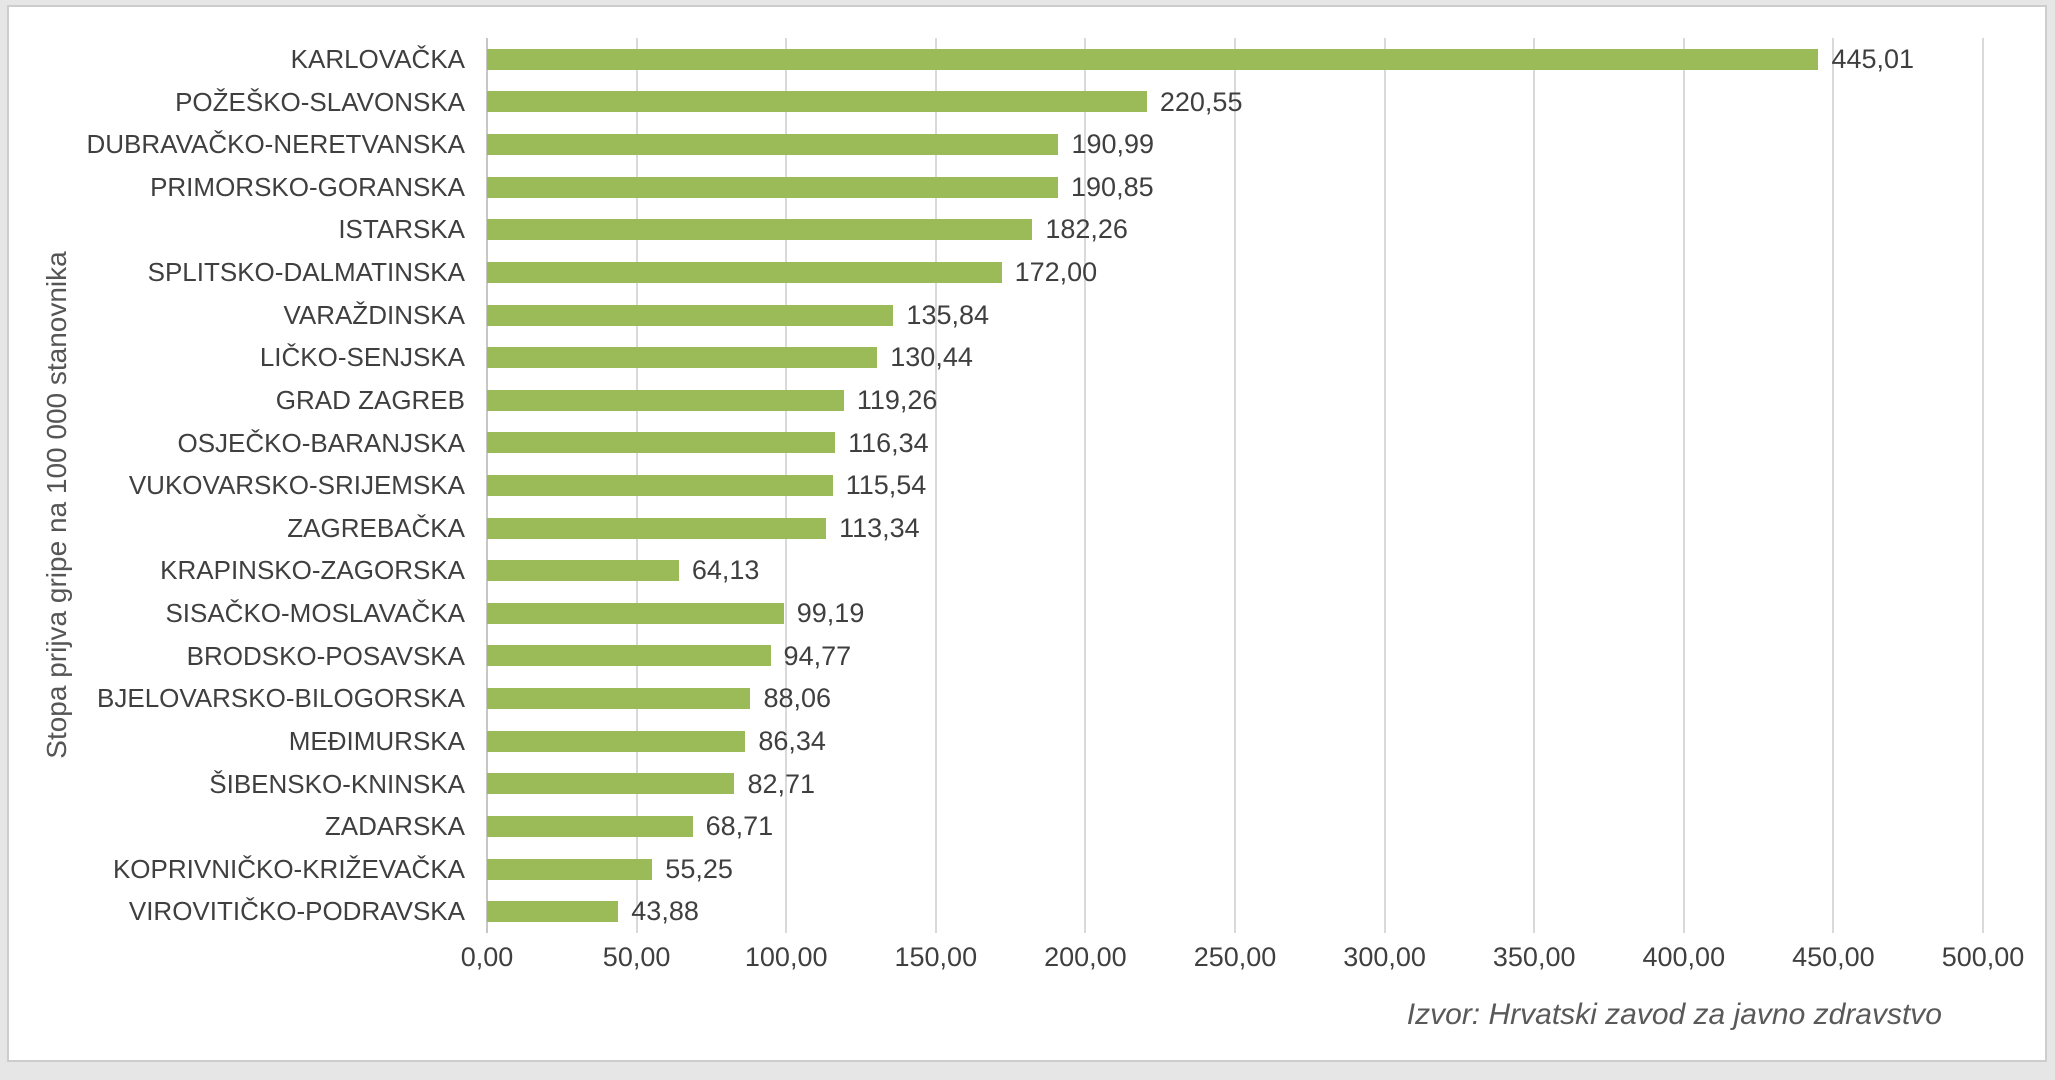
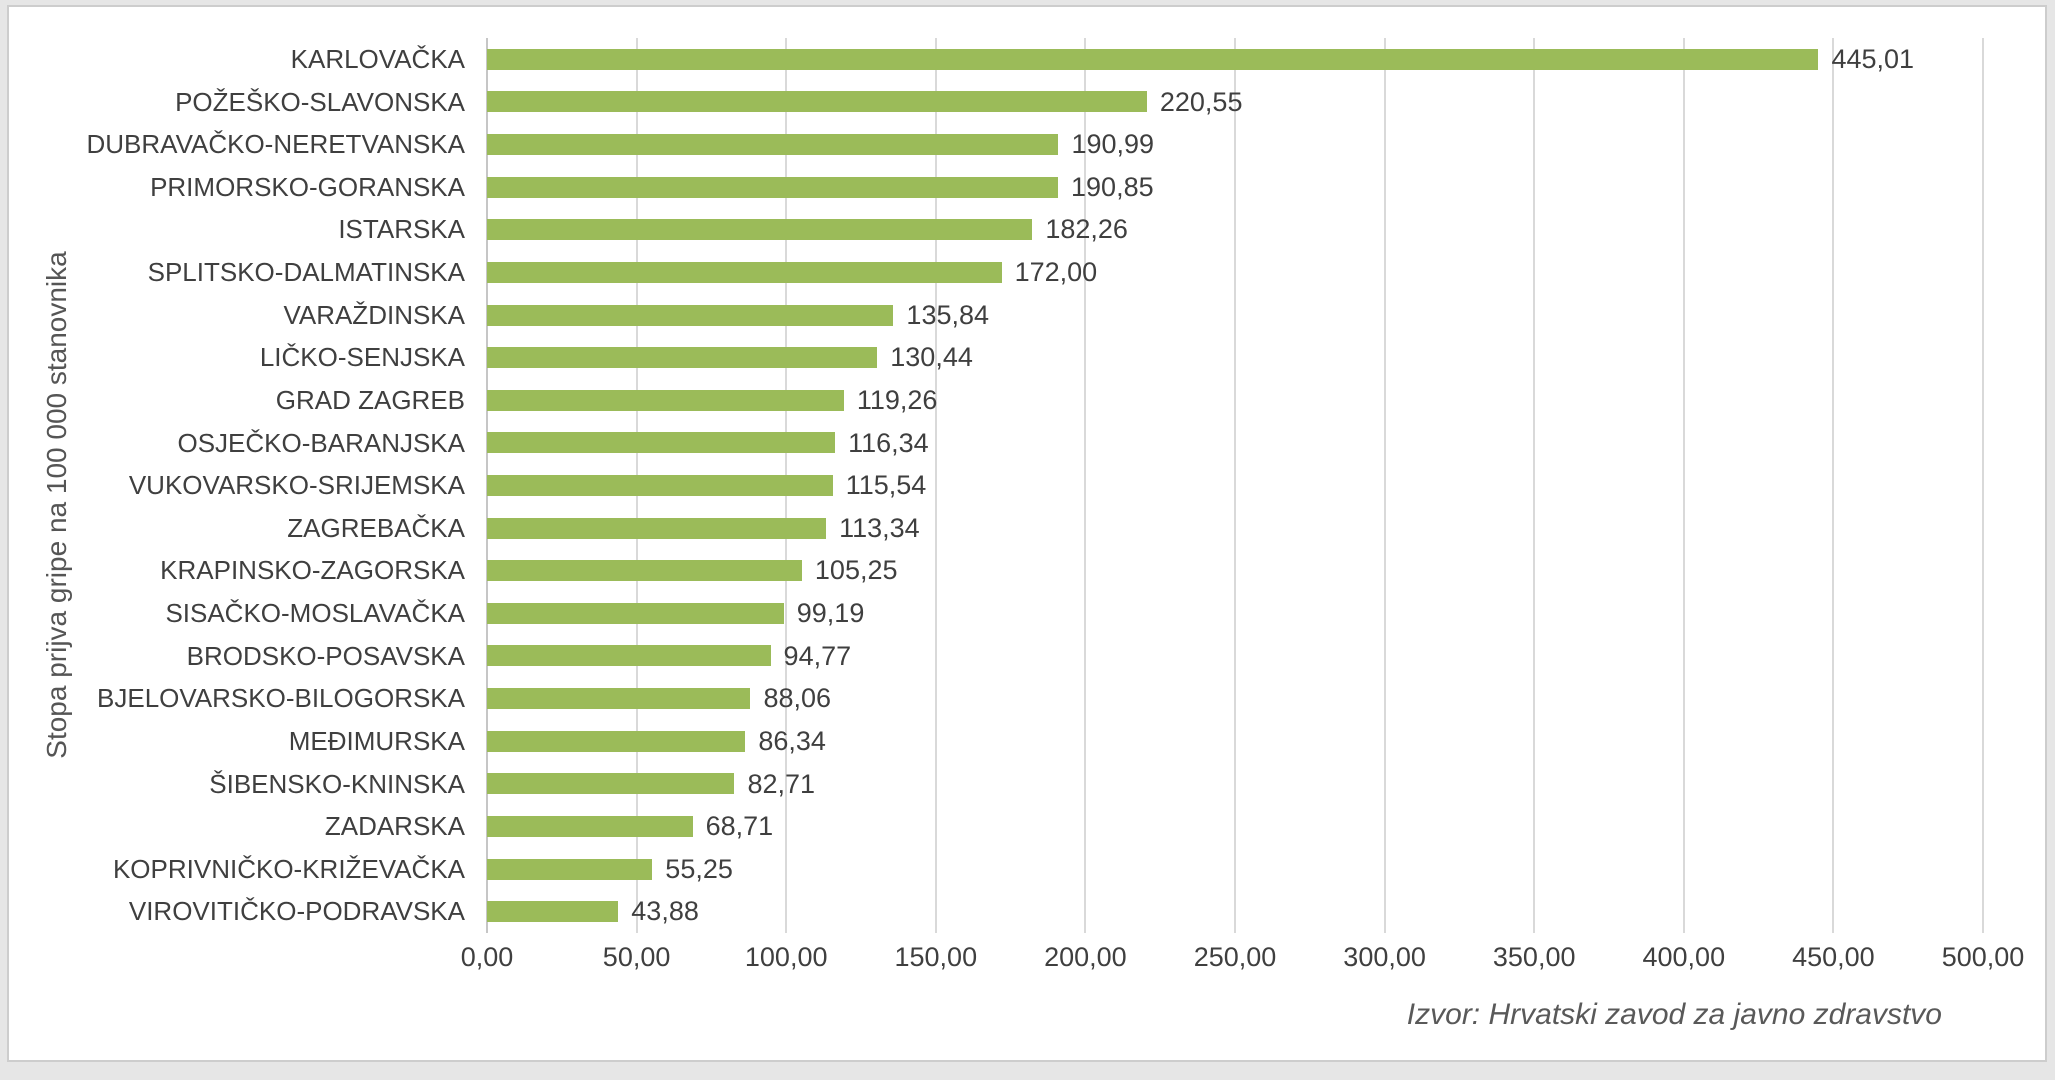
KRAPINSKO-ZAGORSKA: 64,13 -> 105,25
